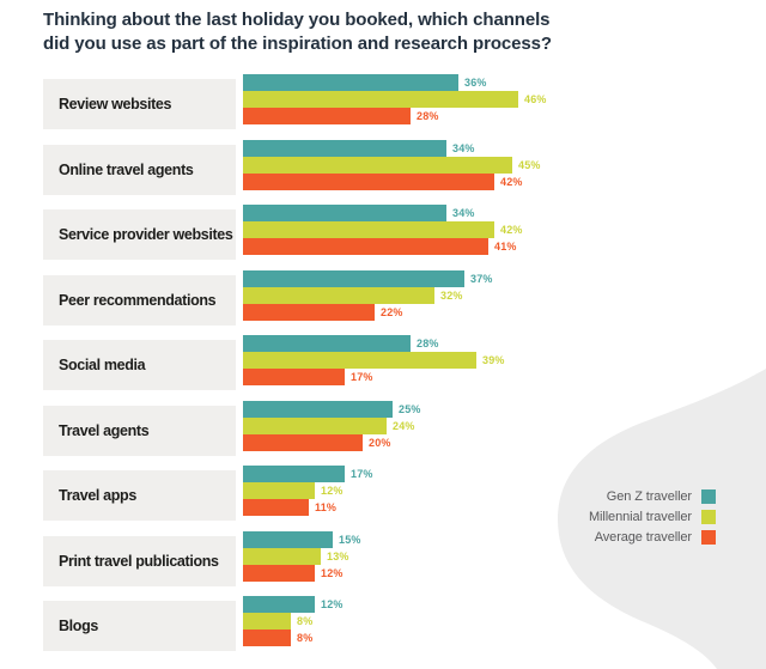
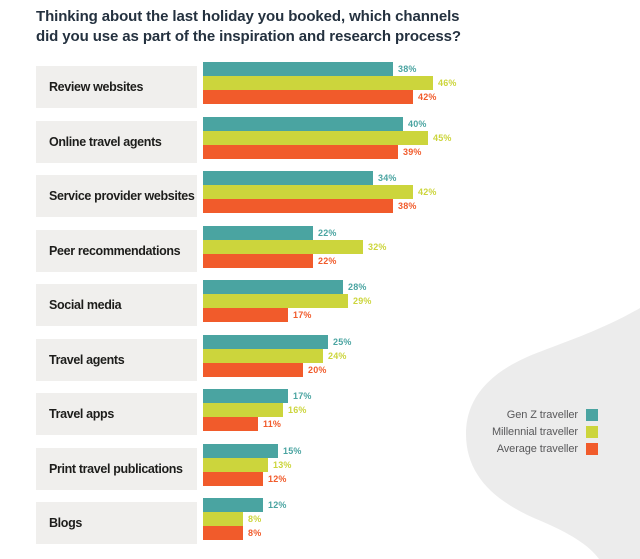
Gen Z traveller/Review websites: 36% -> 38%
Average traveller/Review websites: 28% -> 42%
Gen Z traveller/Online travel agents: 34% -> 40%
Average traveller/Online travel agents: 42% -> 39%
Average traveller/Service provider websites: 41% -> 38%
Gen Z traveller/Peer recommendations: 37% -> 22%
Millennial traveller/Social media: 39% -> 29%
Millennial traveller/Travel apps: 12% -> 16%
